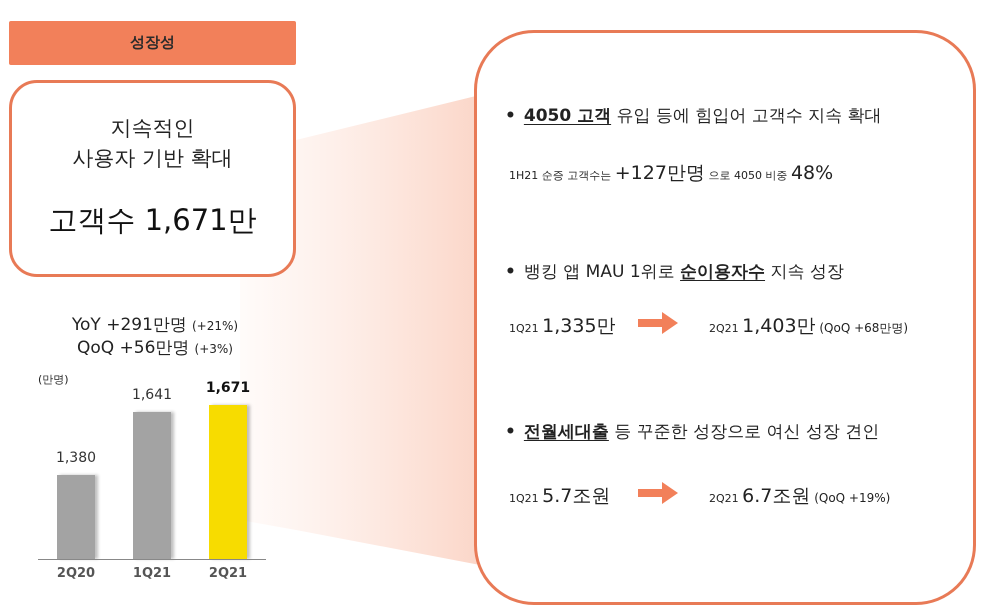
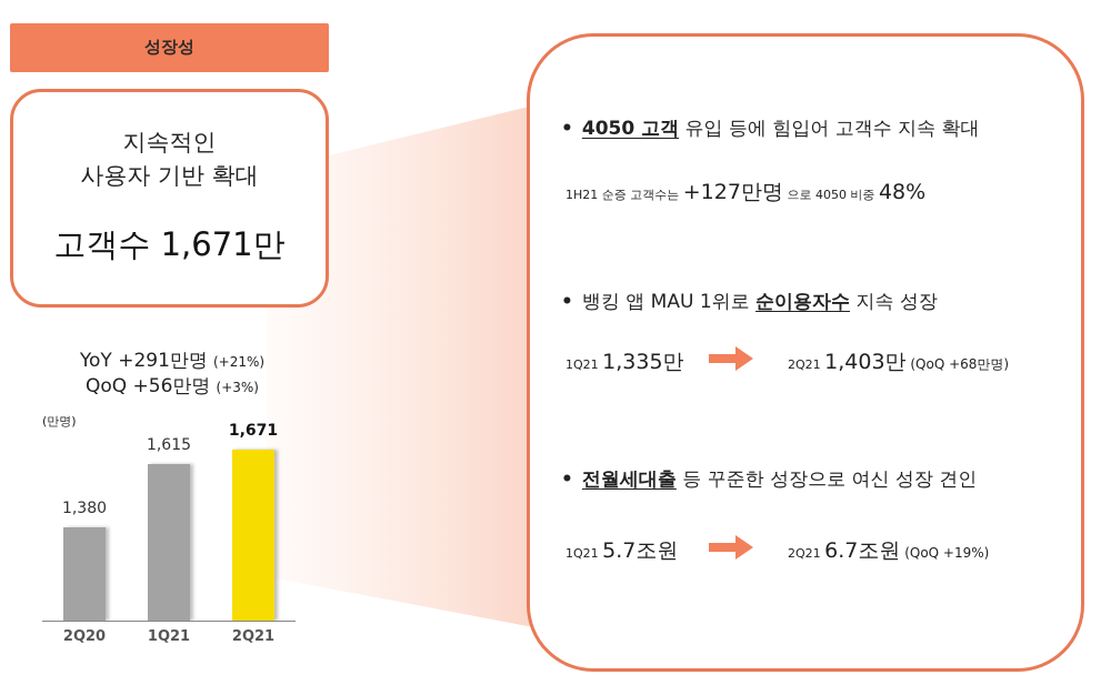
1Q21: 1,641 -> 1,615
